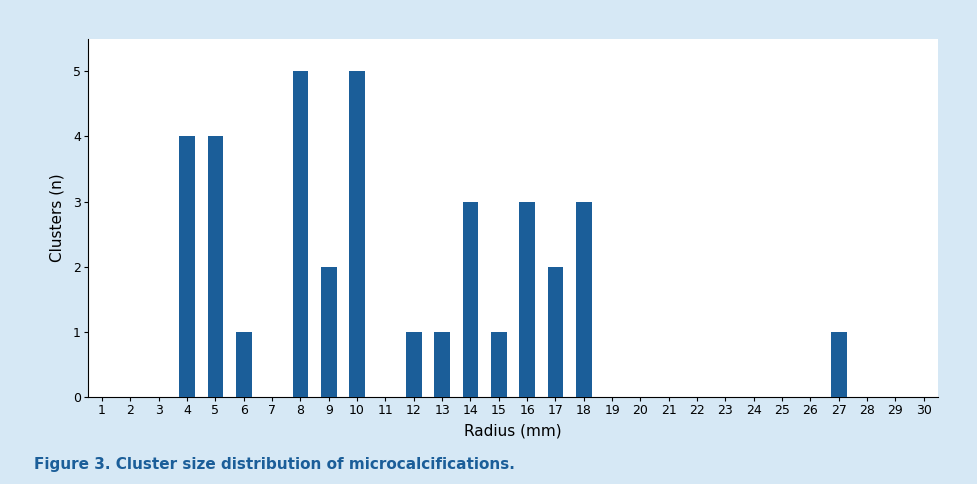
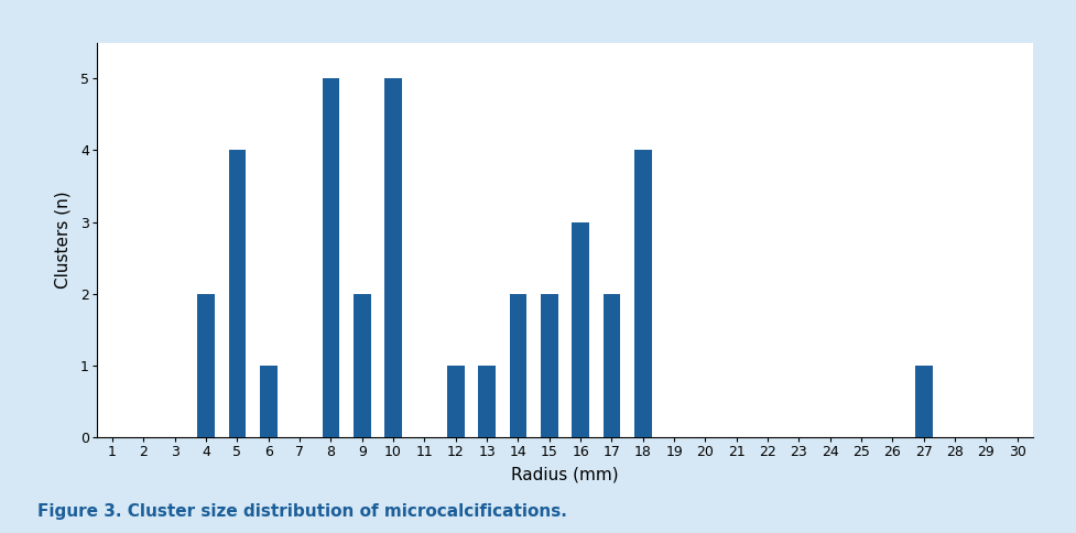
4: 4 -> 2
14: 3 -> 2
15: 1 -> 2
18: 3 -> 4
